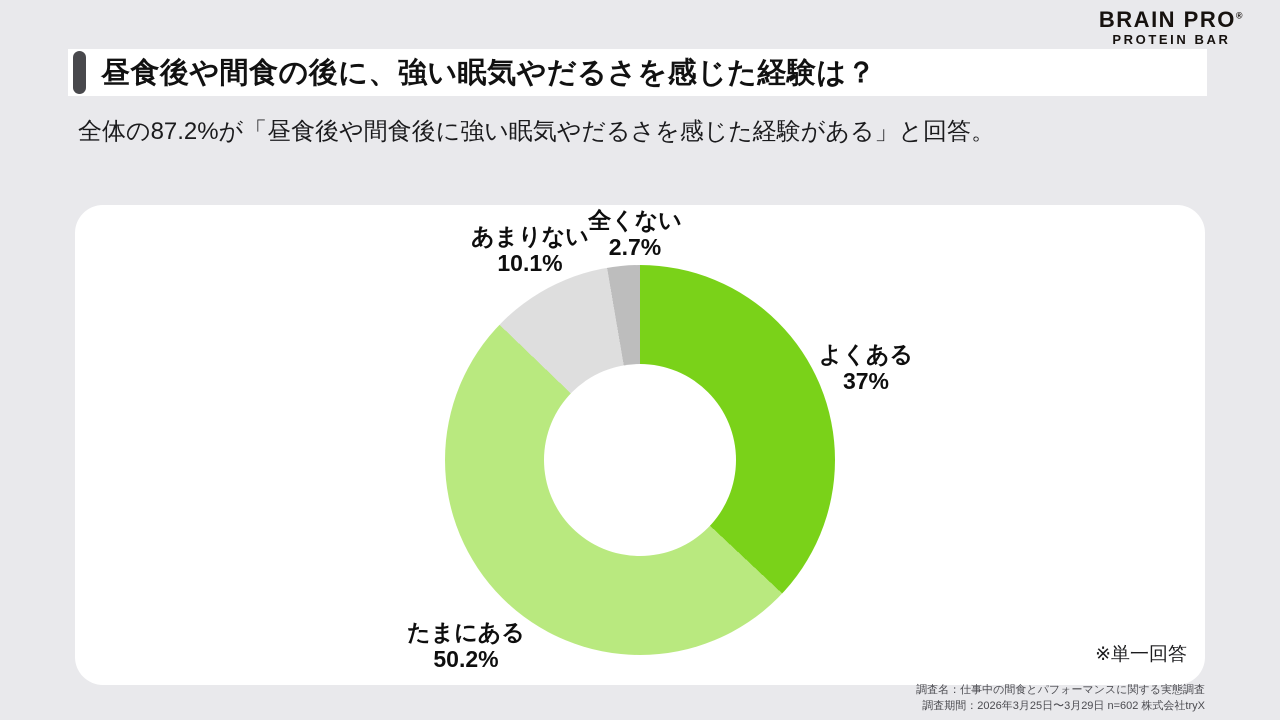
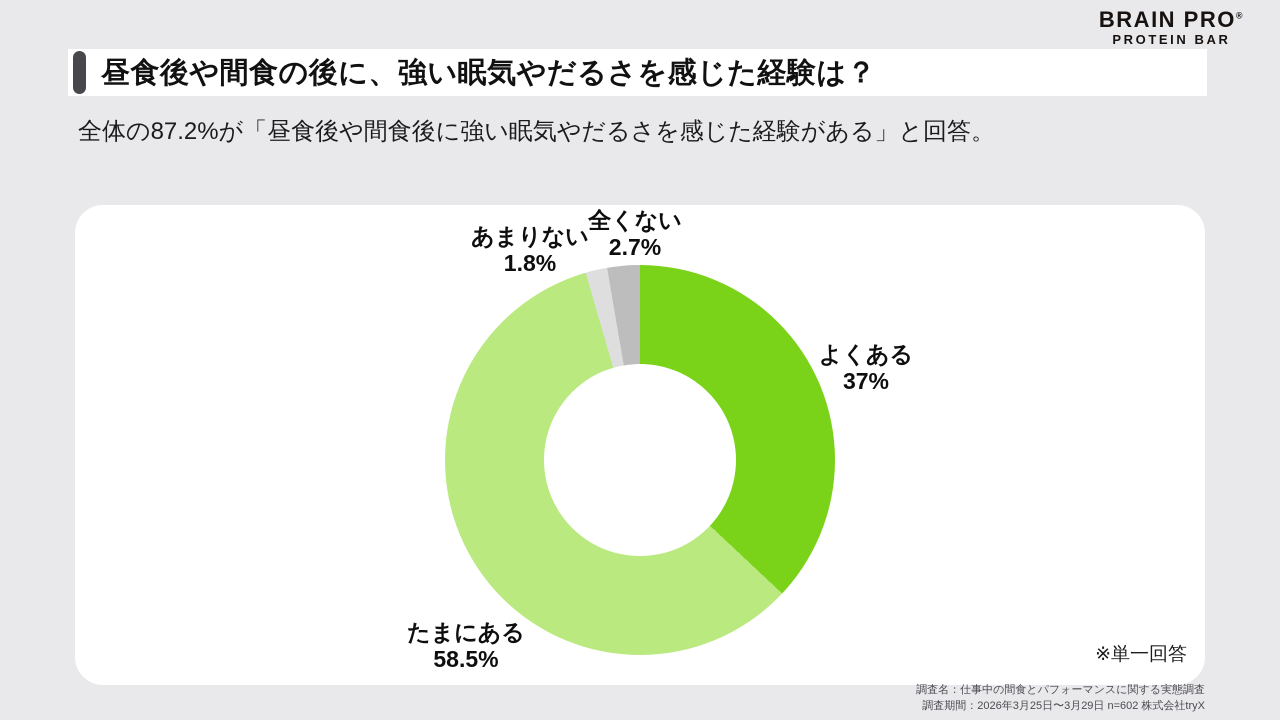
たまにある: 50.2% -> 58.5%
あまりない: 10.1% -> 1.8%
